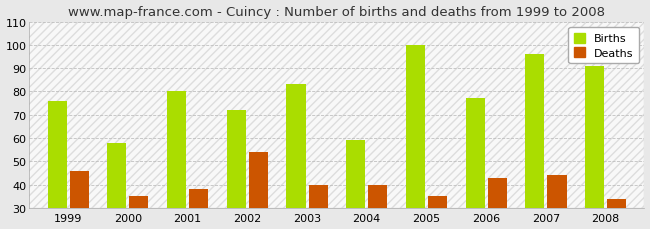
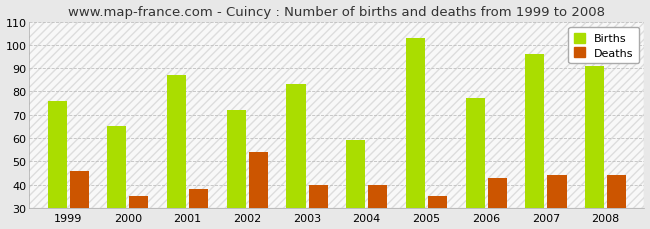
Births/2000: 58 -> 65
Births/2001: 80 -> 87
Births/2005: 100 -> 103
Deaths/2008: 34 -> 44
